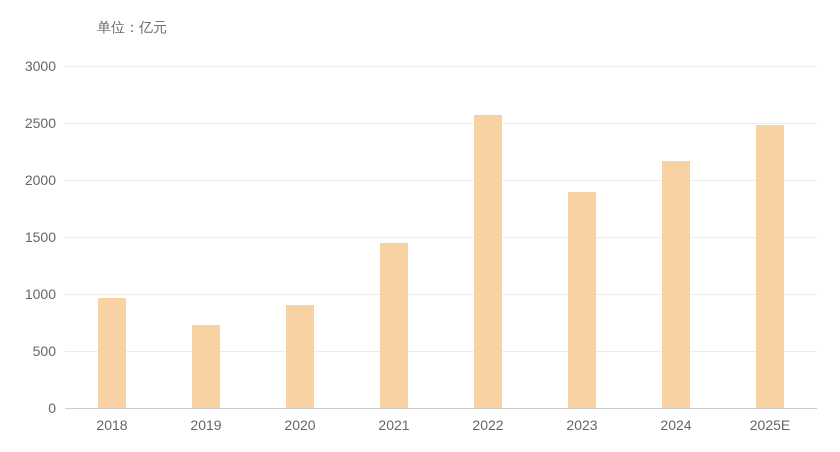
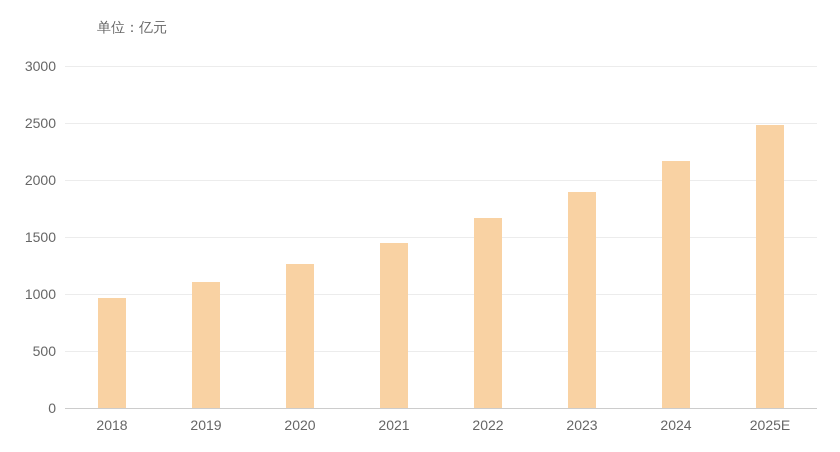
2019: 730 -> 1100
2020: 900 -> 1260
2022: 2570 -> 1660
